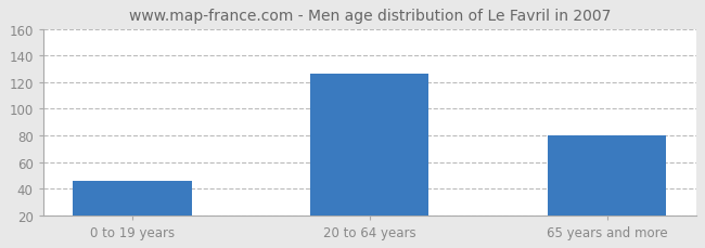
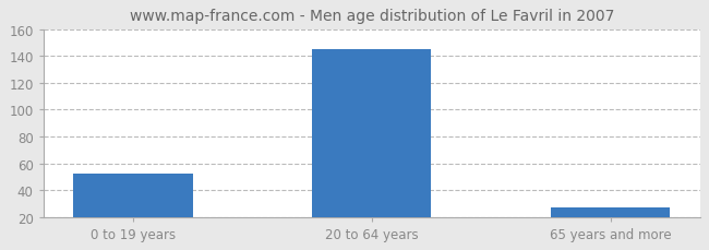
0 to 19 years: 46 -> 52
20 to 64 years: 126 -> 145
65 years and more: 80 -> 27
